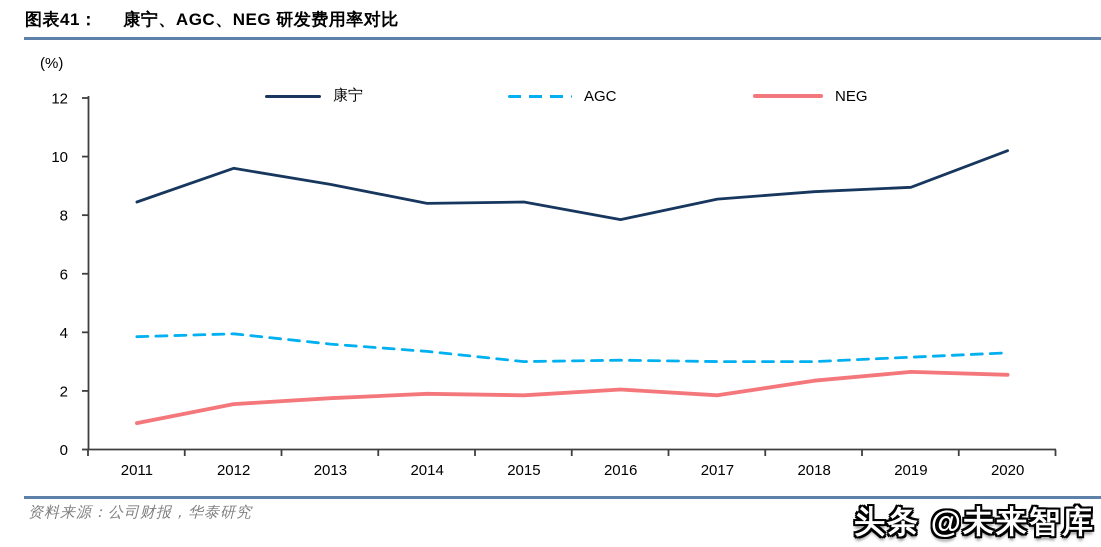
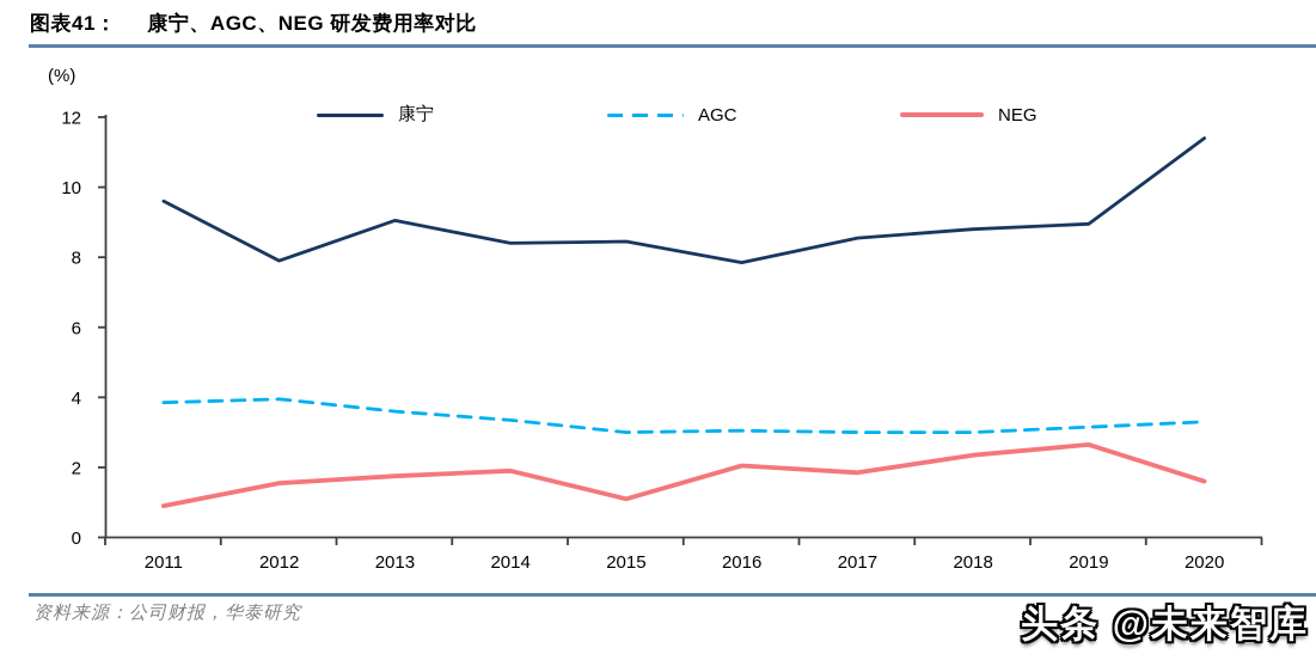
康宁/2011: 8.4 -> 9.6
康宁/2012: 9.6 -> 7.9
NEG/2015: 1.9 -> 1.1
康宁/2020: 10.2 -> 11.4
NEG/2020: 2.5 -> 1.6
